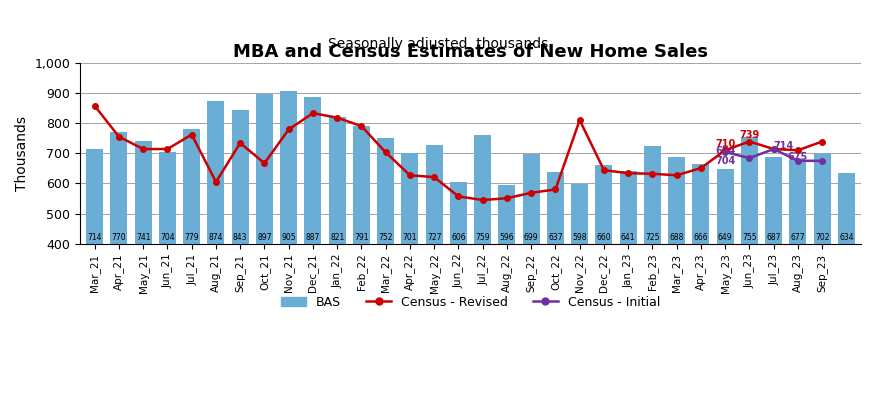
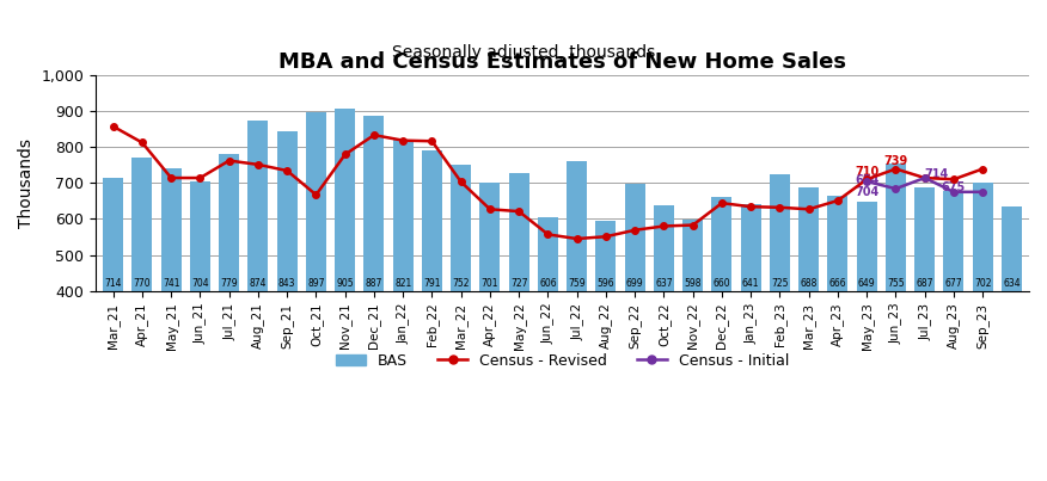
Census - Revised/Apr_21: 755 -> 812
Census - Revised/Aug_21: 605 -> 751
Census - Revised/Feb_22: 790 -> 816
Census - Revised/Nov_22: 810 -> 583
